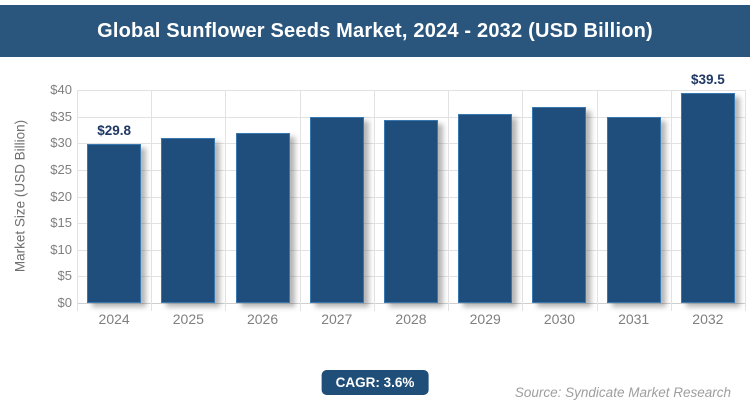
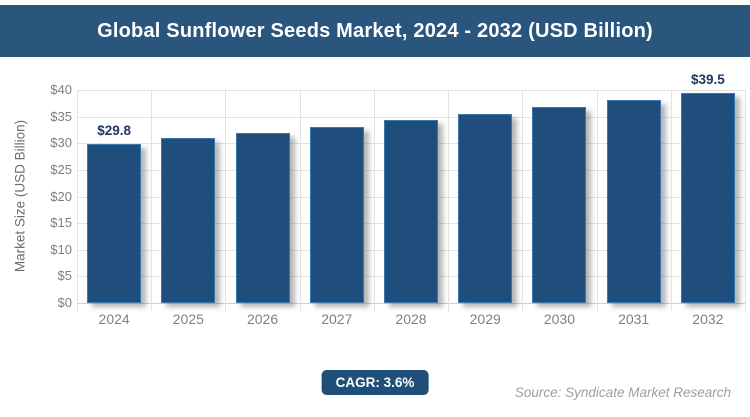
2027: $35 -> $33
2031: $35 -> $38
